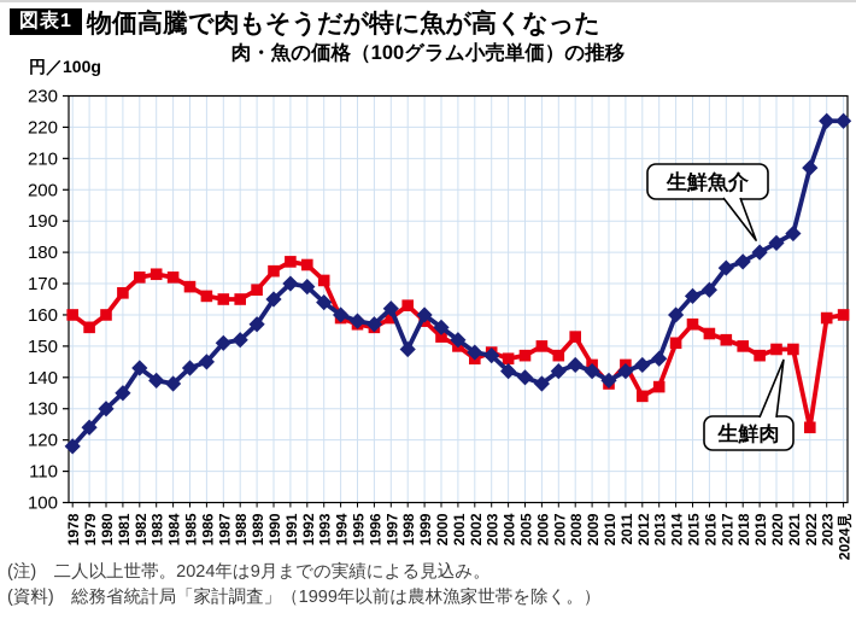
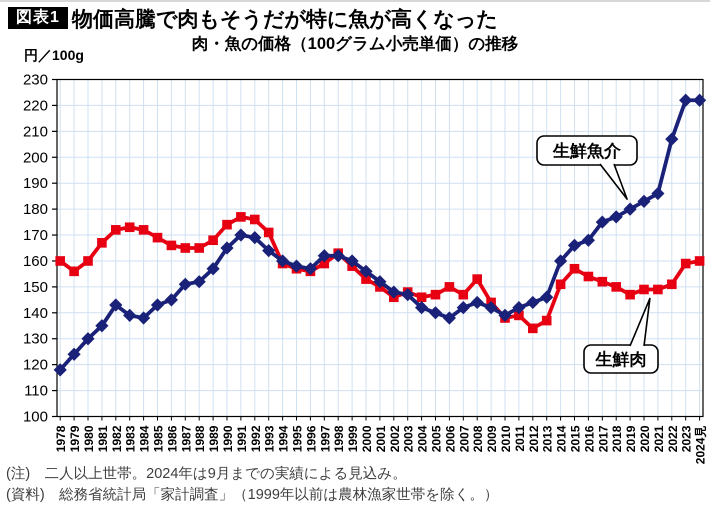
生鮮魚介/1998: 149 -> 162
生鮮肉/2011: 144 -> 139
生鮮肉/2022: 124 -> 151
